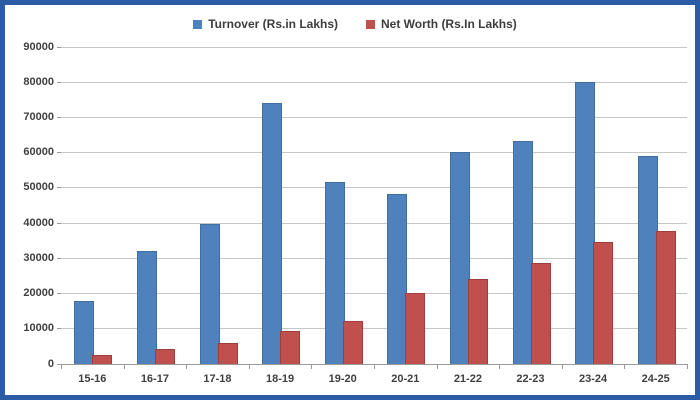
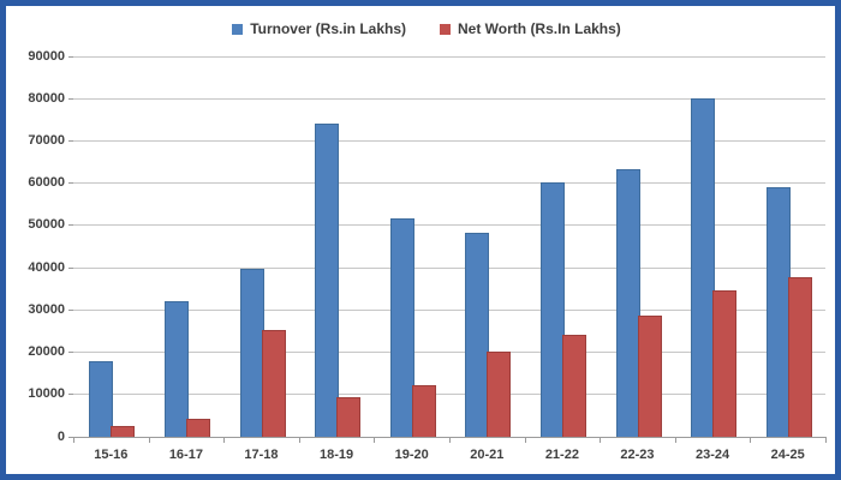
Net Worth (Rs.In Lakhs)/17-18: 6000 -> 25000
